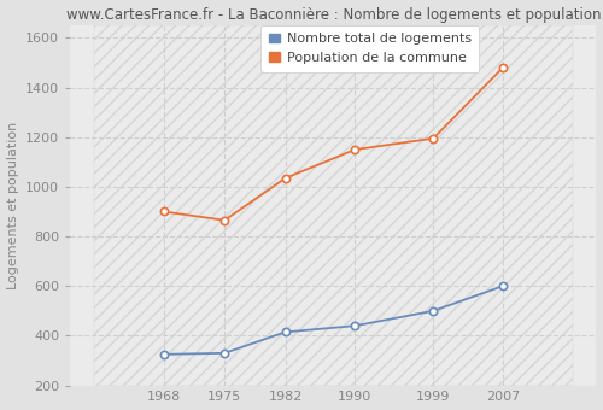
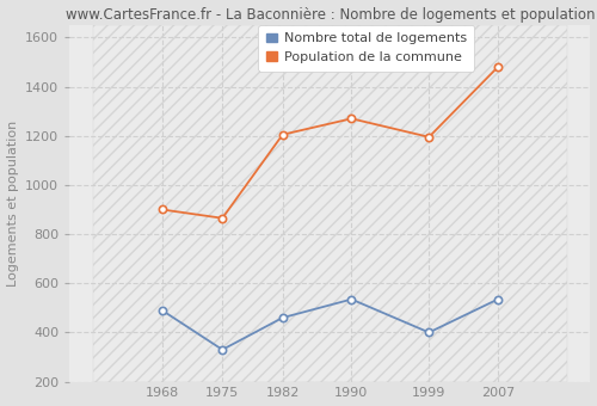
Nombre total de logements/1968: 325 -> 490
Nombre total de logements/1982: 415 -> 460
Population de la commune/1982: 1035 -> 1205
Nombre total de logements/1990: 440 -> 535
Population de la commune/1990: 1150 -> 1270
Nombre total de logements/1999: 500 -> 400
Nombre total de logements/2007: 600 -> 535
